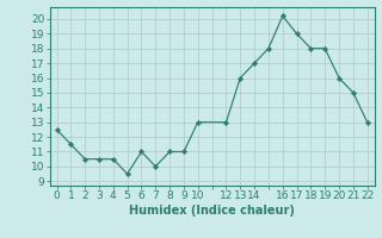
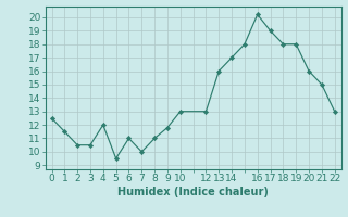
4: 10.5 -> 12.0
9: 11.0 -> 11.8
